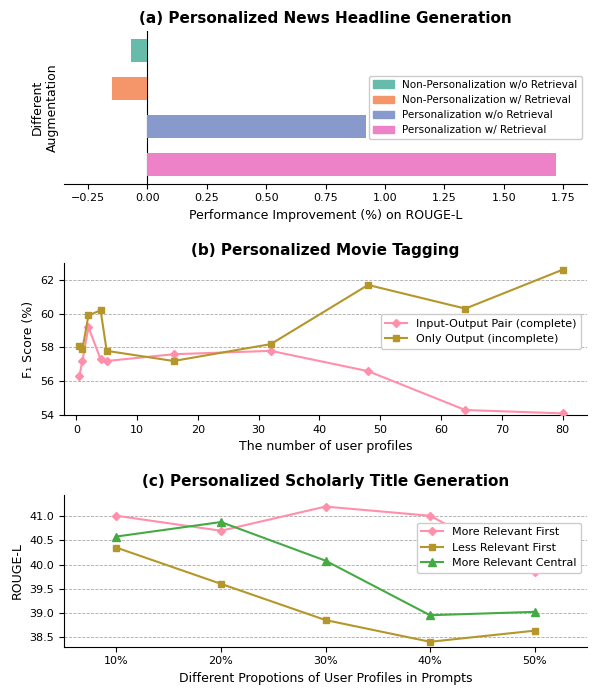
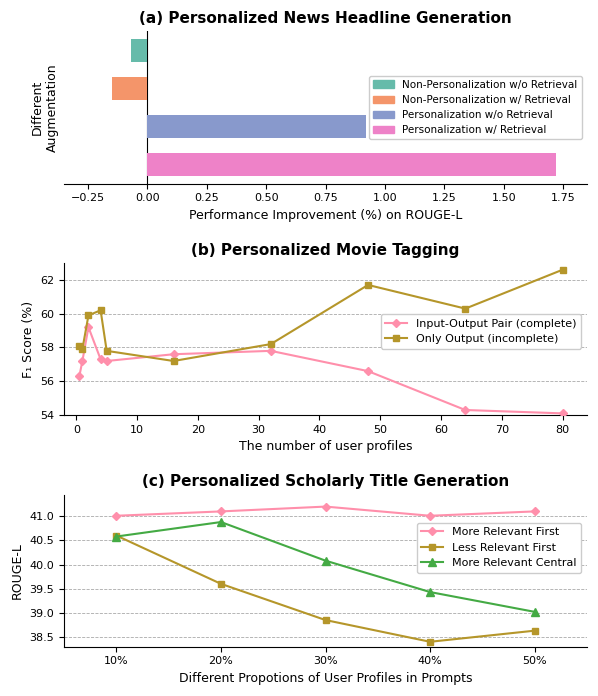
(c) Personalized Scholarly Title Generation/Less Relevant First/10%: 40.35 -> 40.60
(c) Personalized Scholarly Title Generation/More Relevant First/20%: 40.70 -> 41.10
(c) Personalized Scholarly Title Generation/More Relevant Central/40%: 38.95 -> 39.43
(c) Personalized Scholarly Title Generation/More Relevant First/50%: 39.85 -> 41.10
